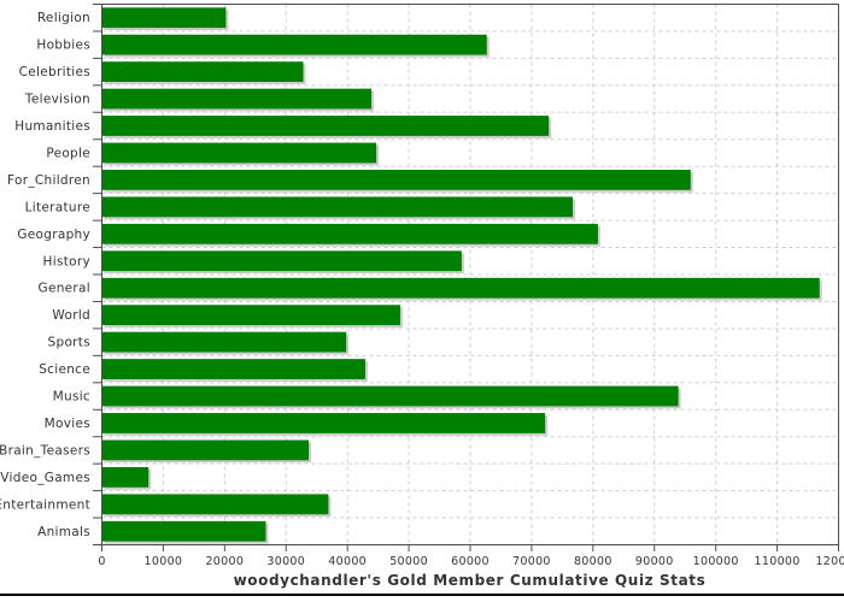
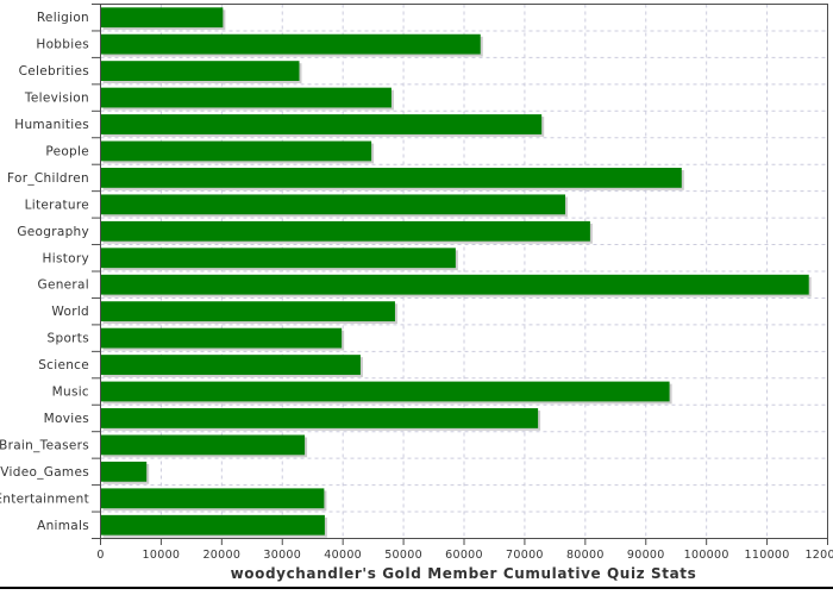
Television: 44000 -> 48000
Animals: 27000 -> 37000
